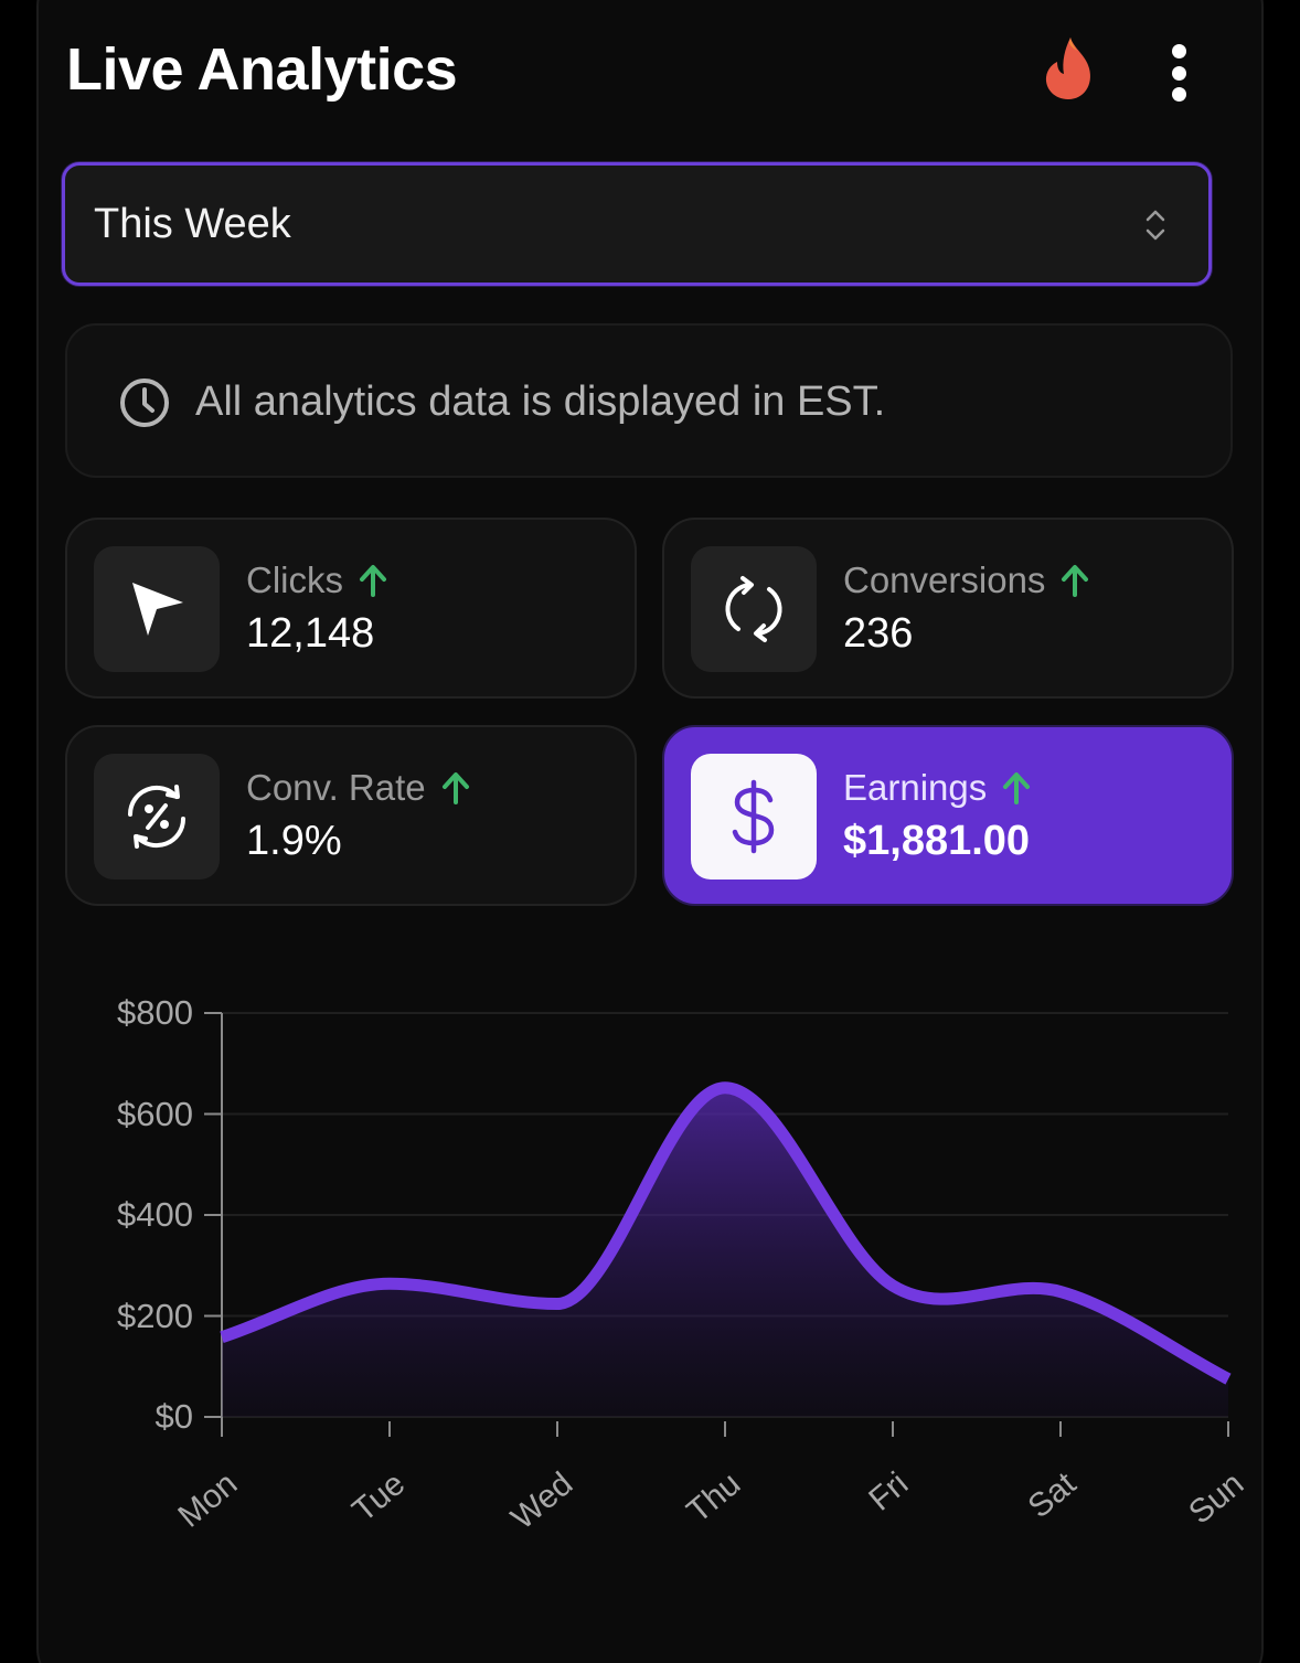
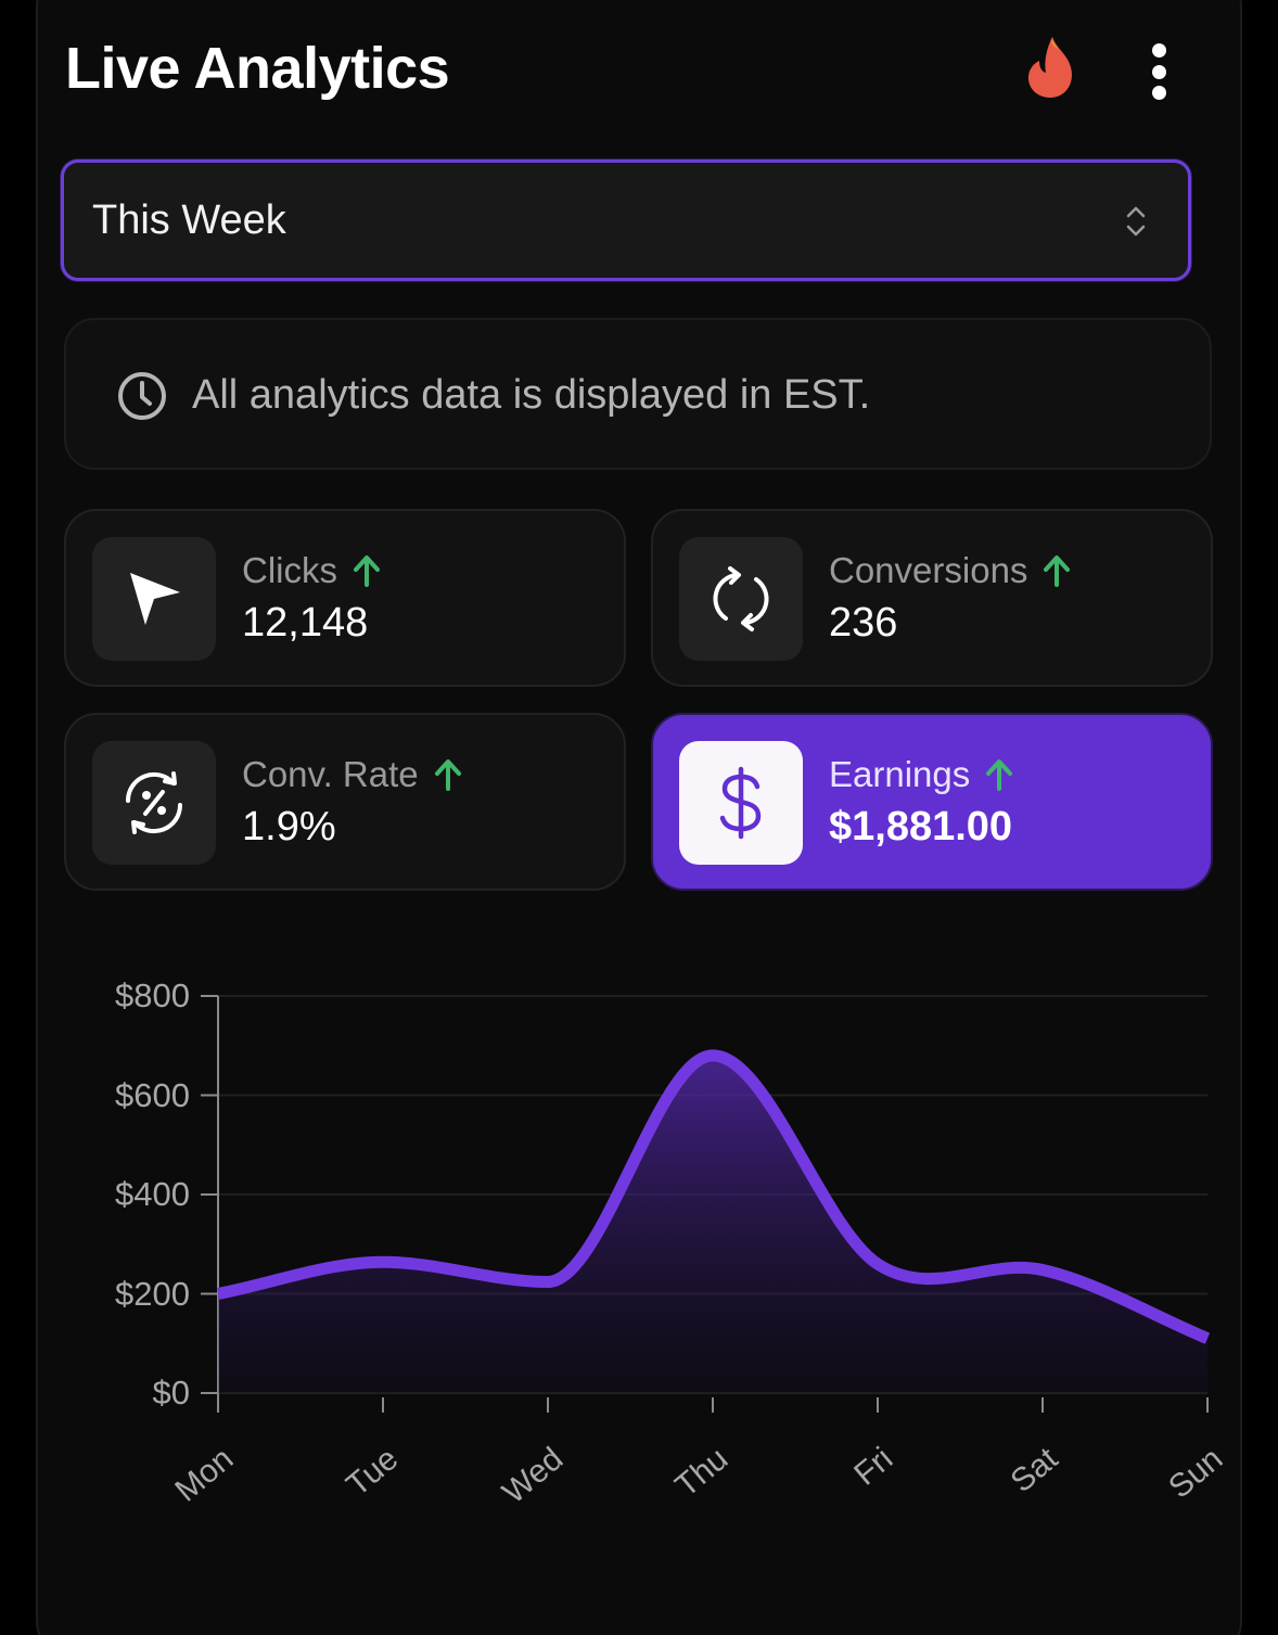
Mon: $160 -> $200
Thu: $650 -> $680
Sun: $80 -> $110
